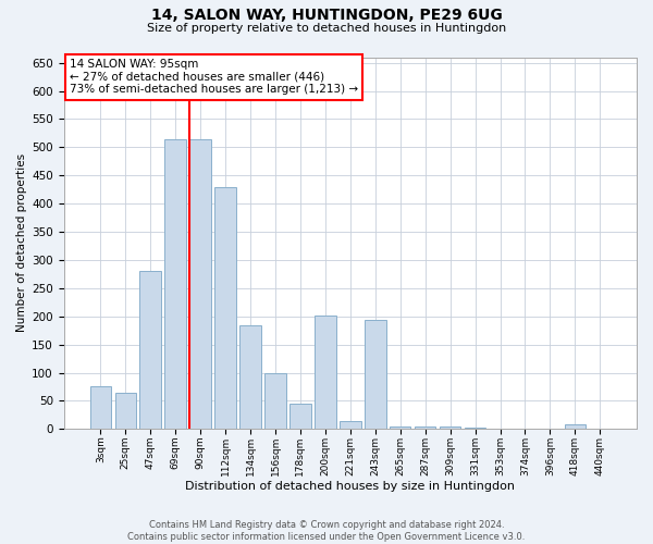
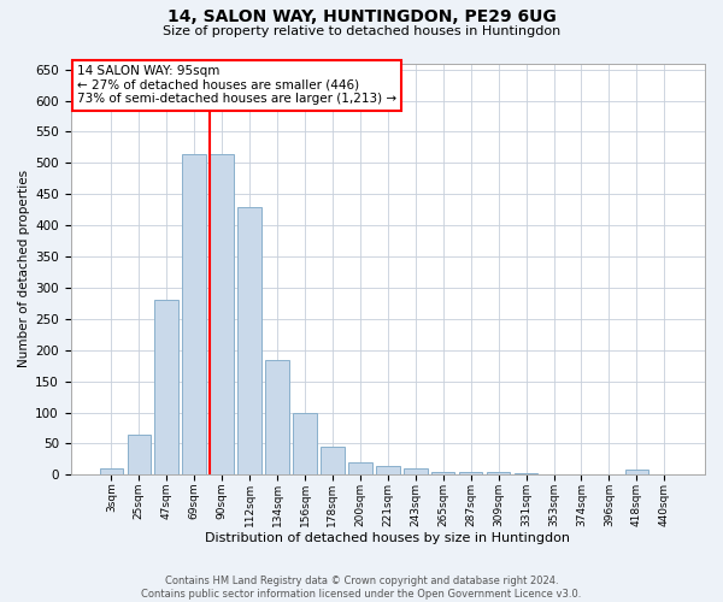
3sqm: 76 -> 10
200sqm: 202 -> 20
243sqm: 194 -> 10
